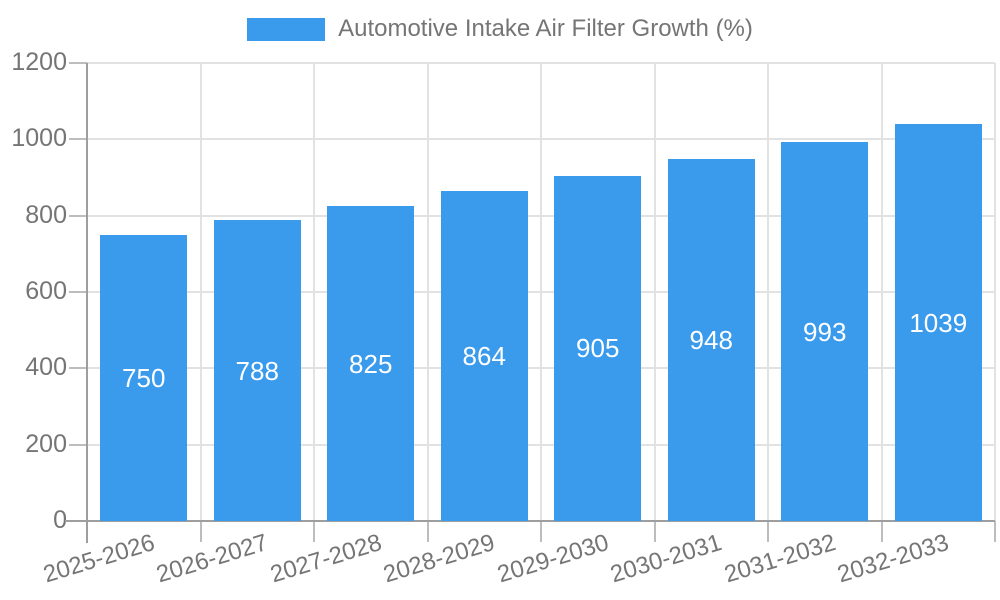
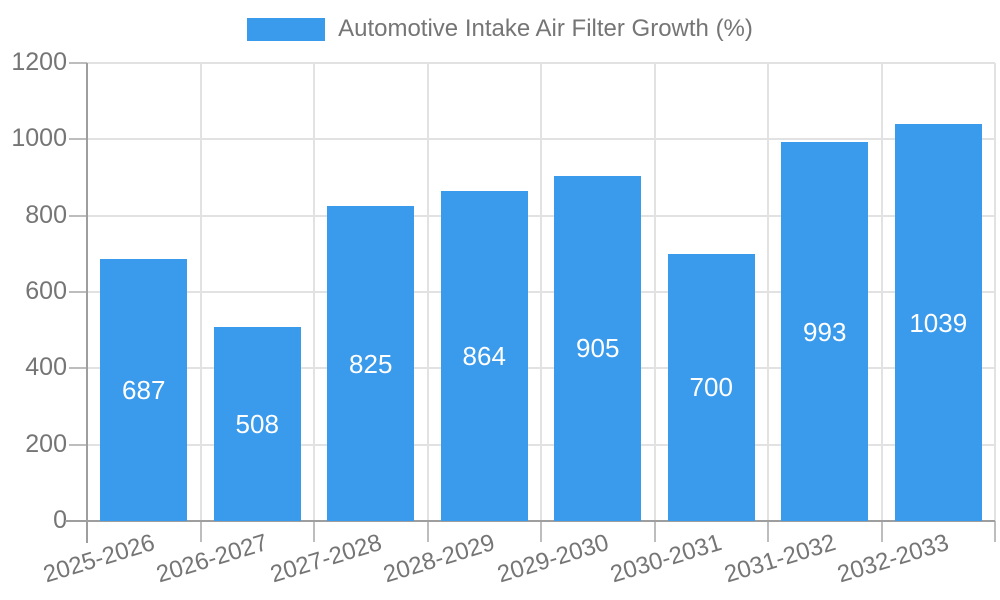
2025-2026: 750 -> 687
2026-2027: 788 -> 508
2030-2031: 948 -> 700
